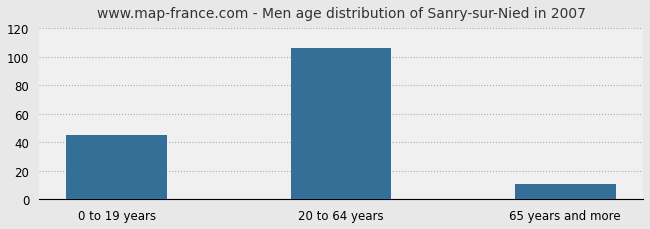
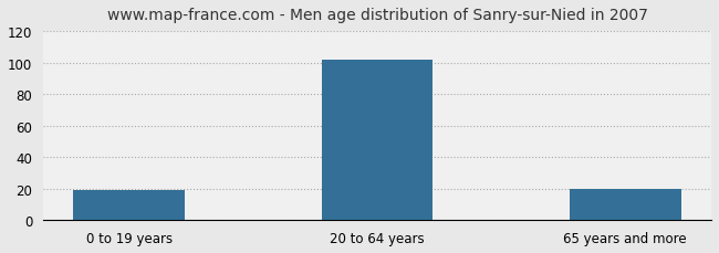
0 to 19 years: 45 -> 19
20 to 64 years: 106 -> 102
65 years and more: 11 -> 20
